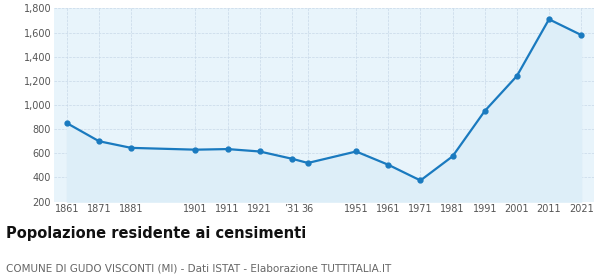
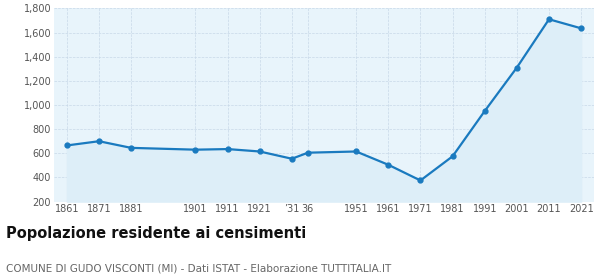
1861: 850 -> 660
36: 520 -> 600
2001: 1,240 -> 1,310
2021: 1,580 -> 1,640
